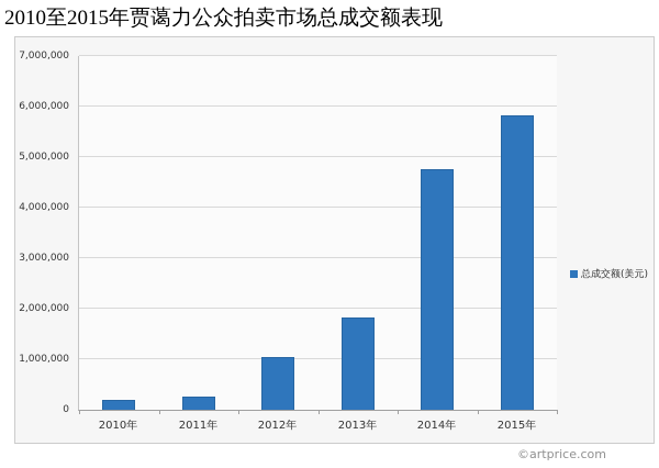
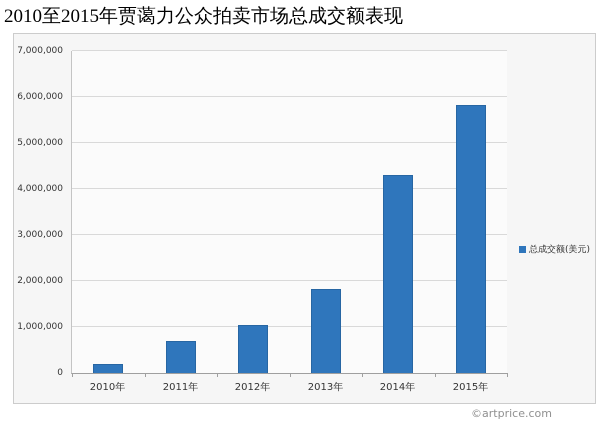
2011年: 300000 -> 700000
2014年: 4800000 -> 4300000
